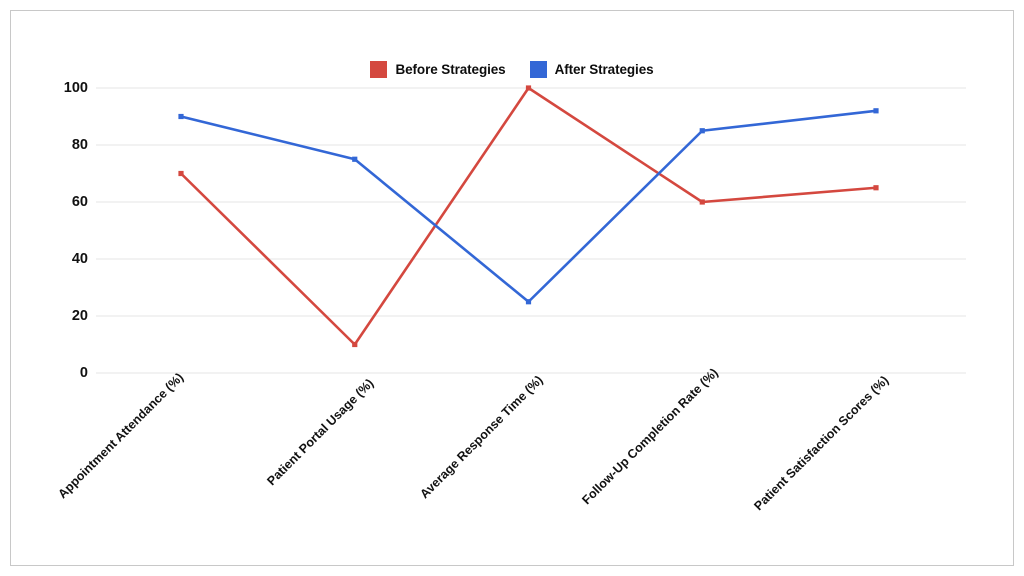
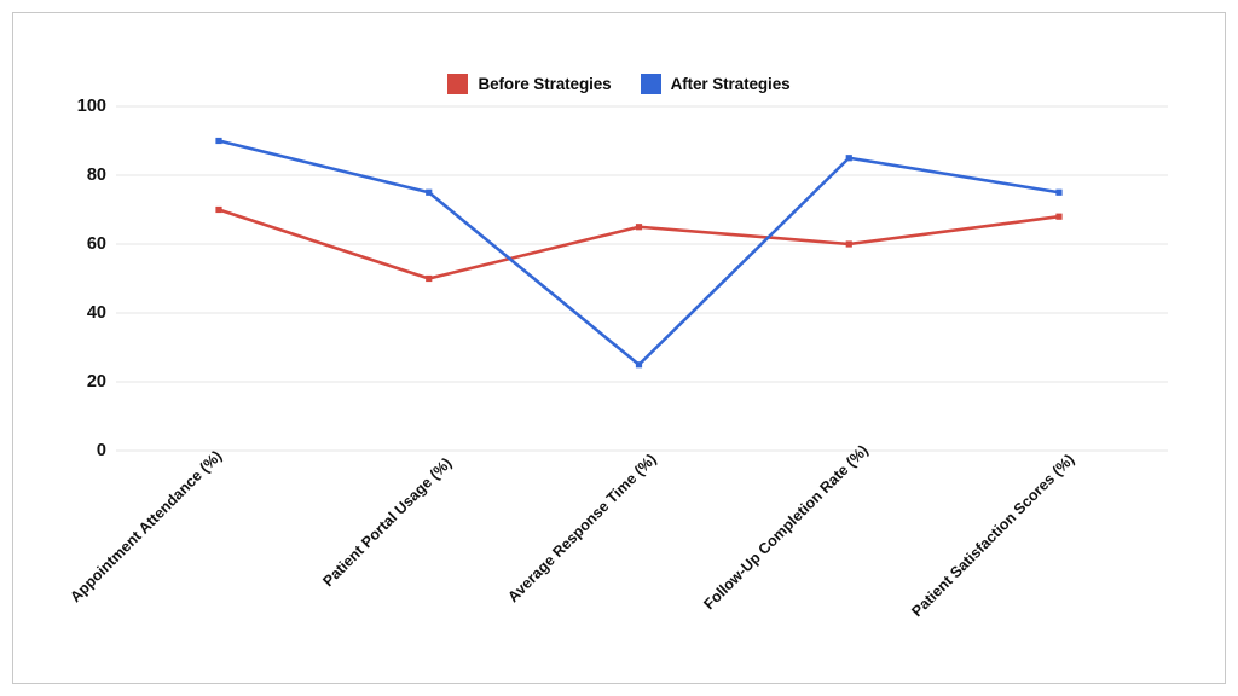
Before Strategies/Patient Portal Usage (%): 10 -> 50
Before Strategies/Average Response Time (%): 100 -> 65
Before Strategies/Patient Satisfaction Scores (%): 65 -> 68
After Strategies/Patient Satisfaction Scores (%): 92 -> 75
